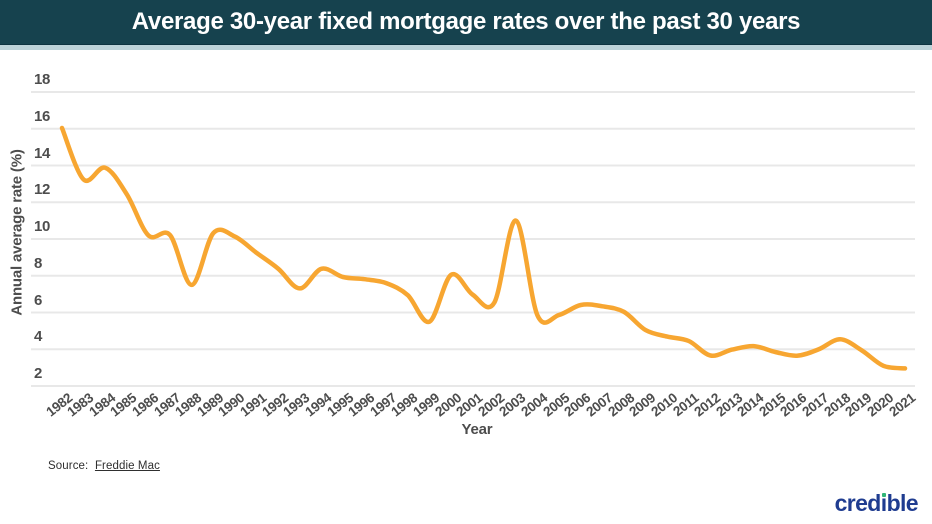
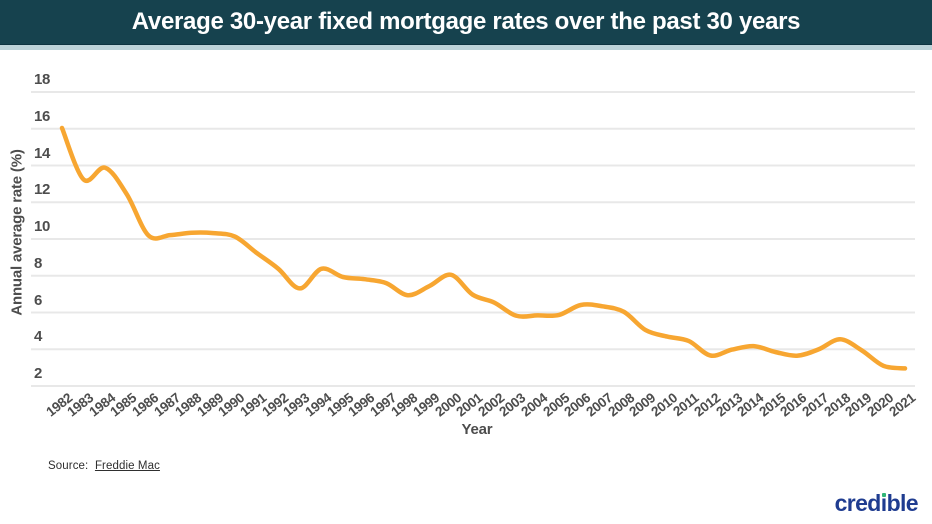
1988: 7.5 -> 10.3
1999: 5.5 -> 7.4
2003: 11.0 -> 5.8
